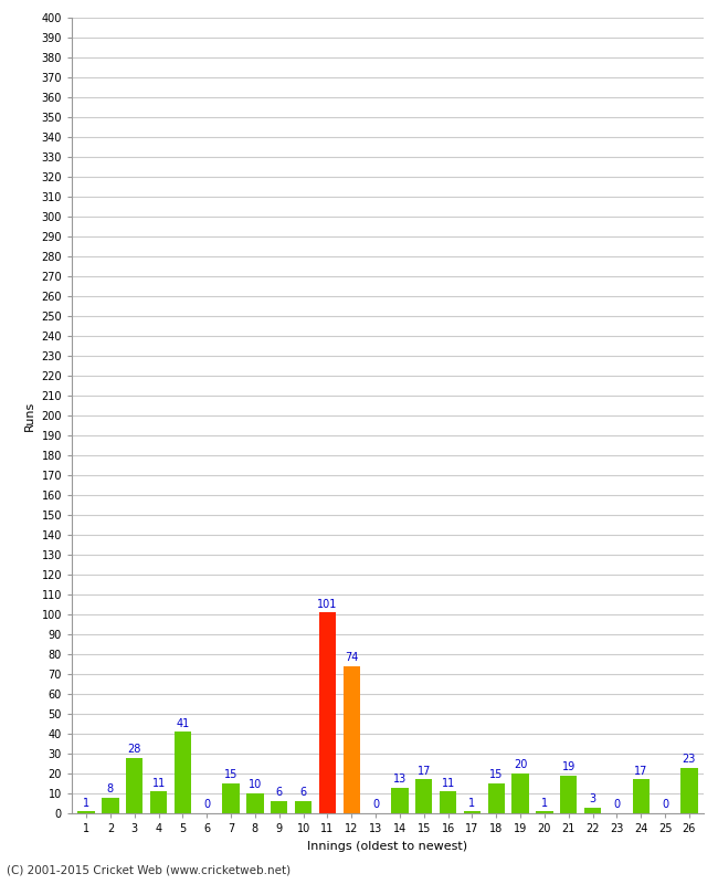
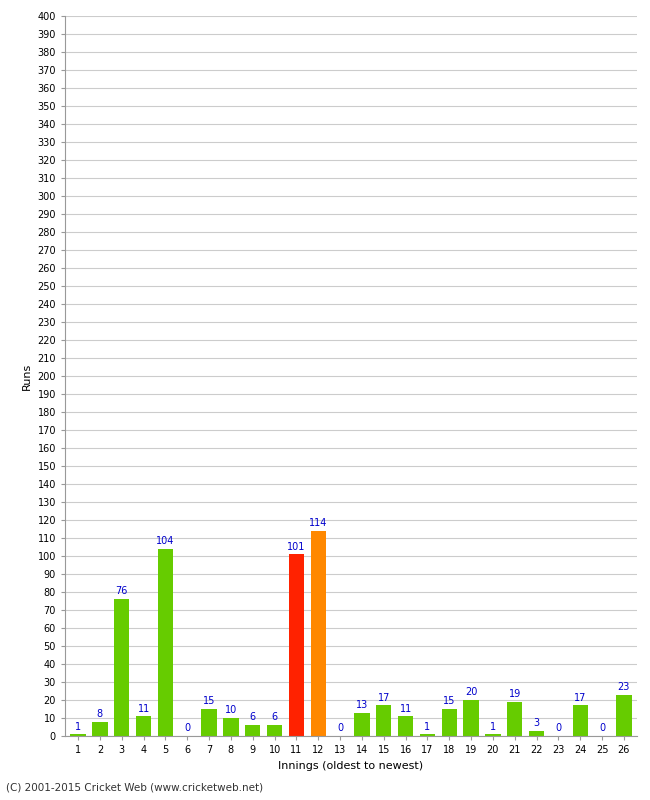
3: 28 -> 76
5: 41 -> 104
12: 74 -> 114
